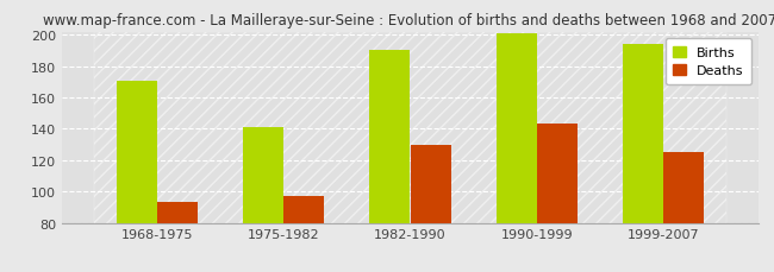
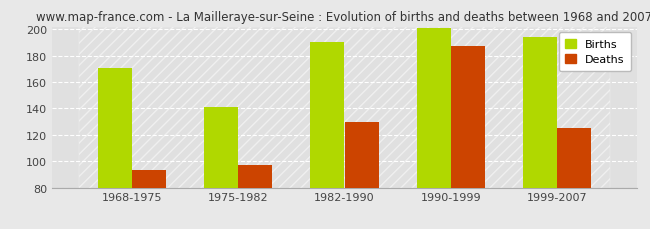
Deaths/1990-1999: 143 -> 187
